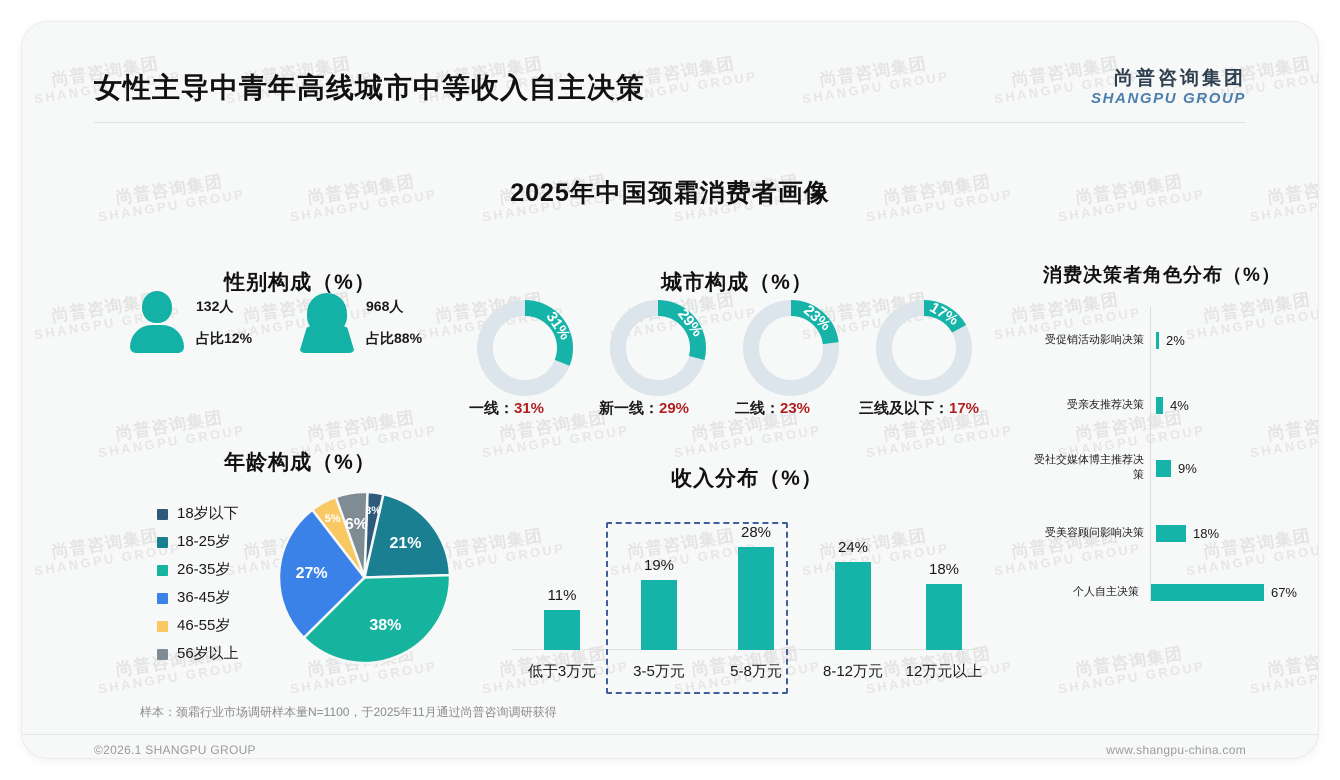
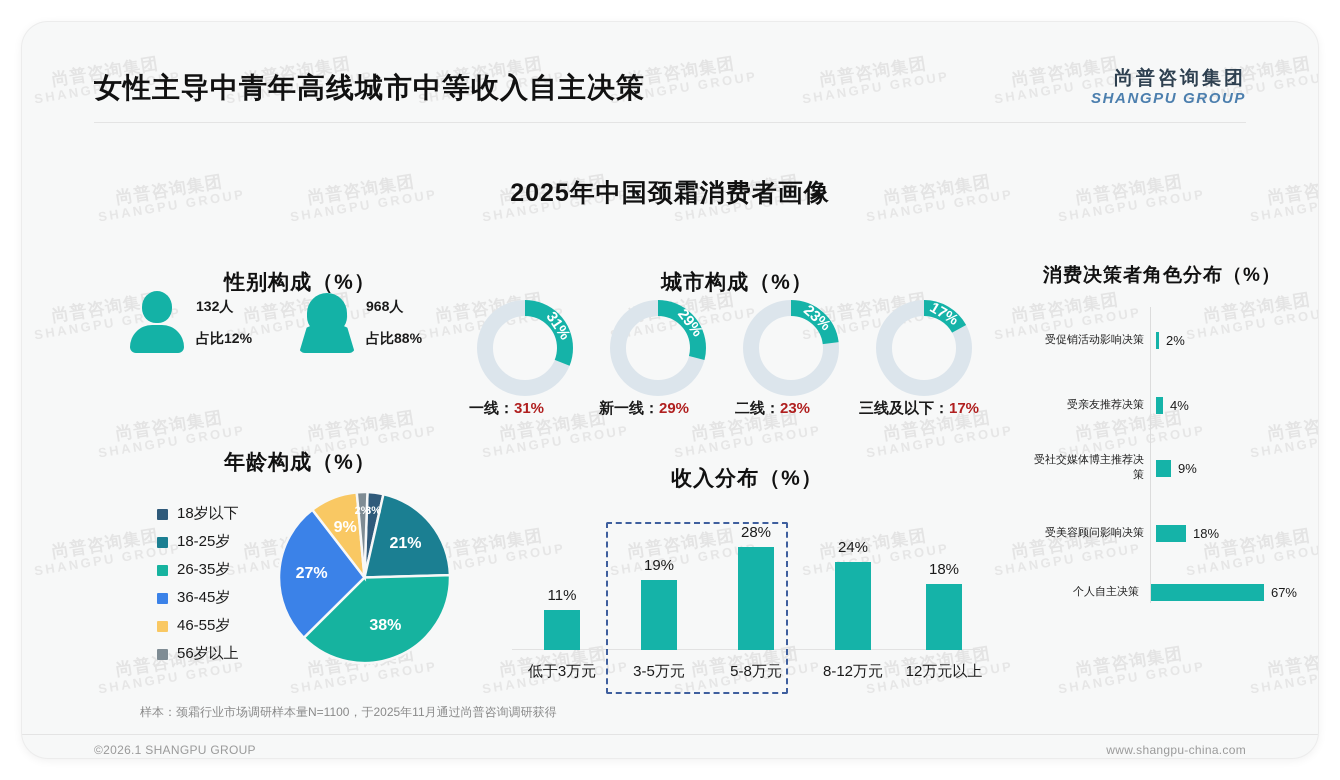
年龄构成（%）/46-55岁: 5% -> 9%
年龄构成（%）/56岁以上: 6% -> 2%
